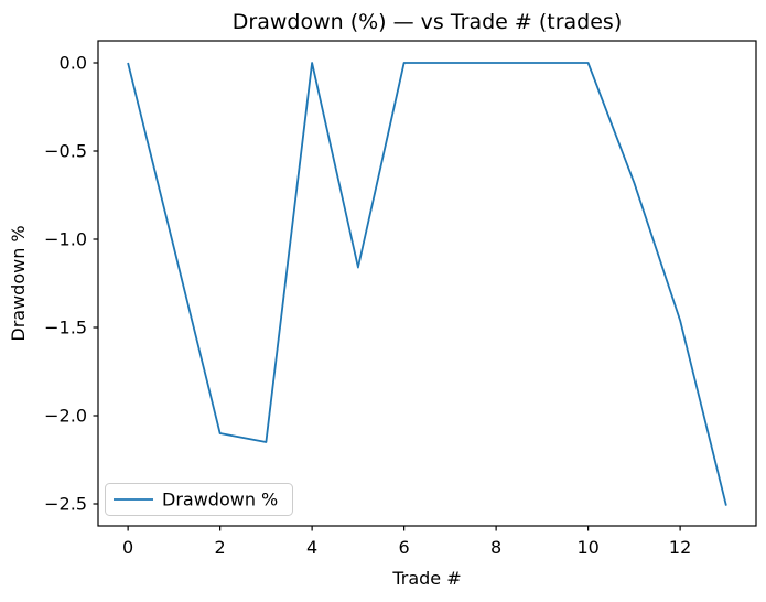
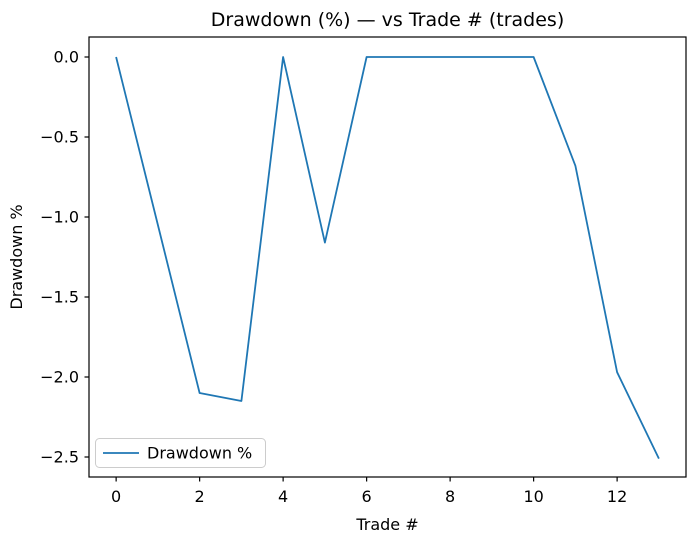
12: -1.46 -> -1.97
